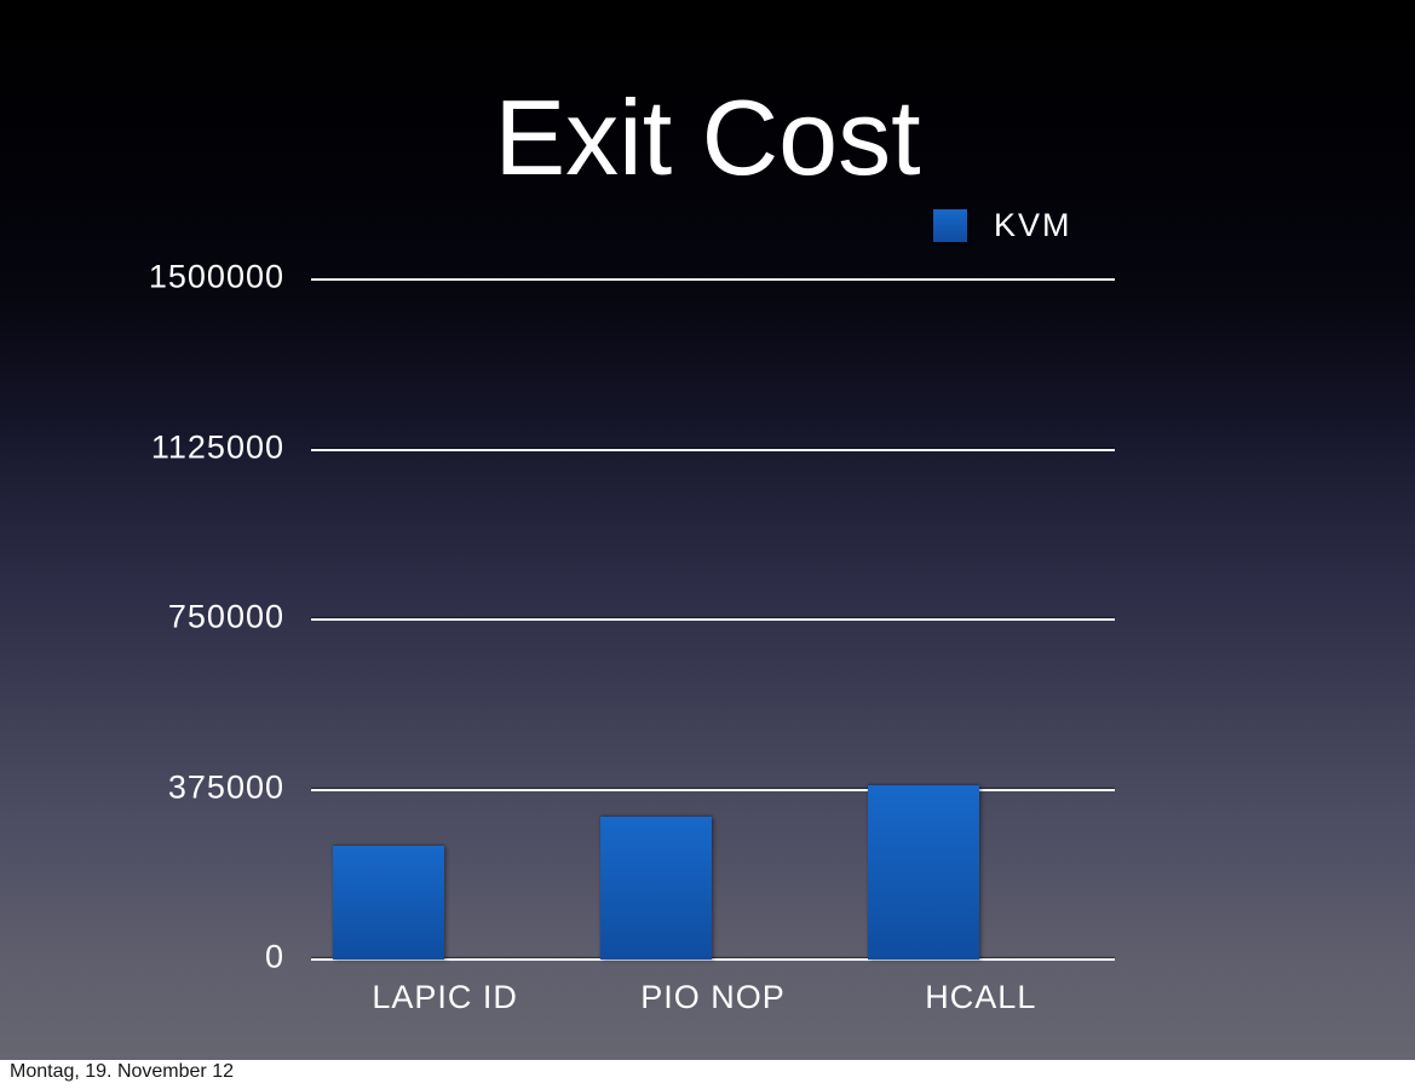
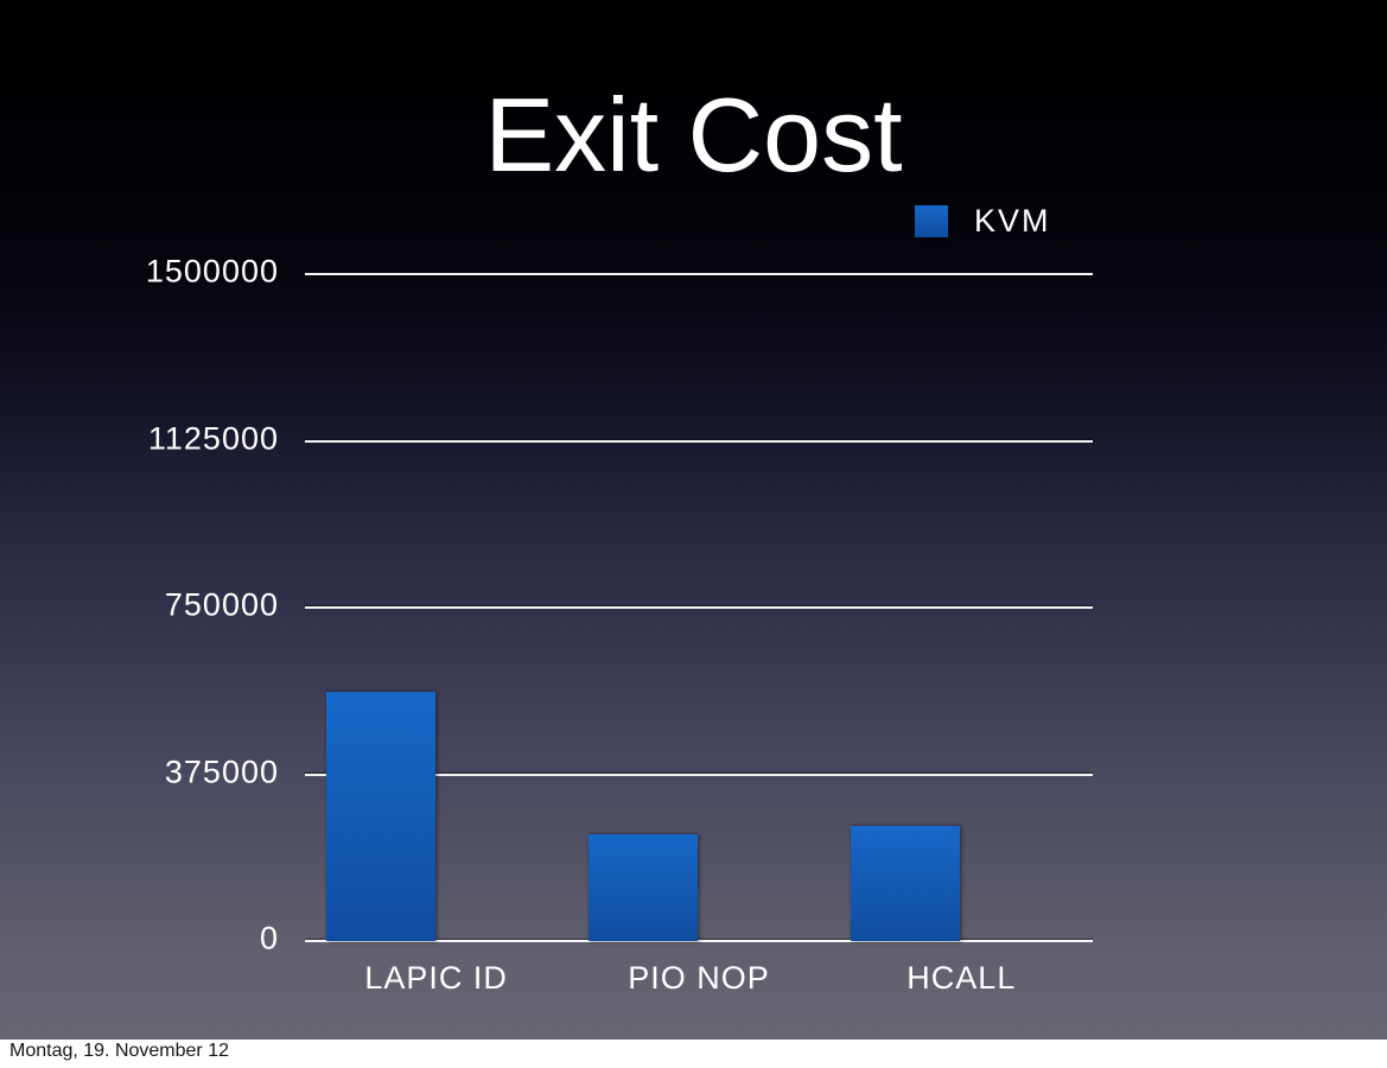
LAPIC ID: 250000 -> 560000
PIO NOP: 320000 -> 240000
HCALL: 380000 -> 260000
